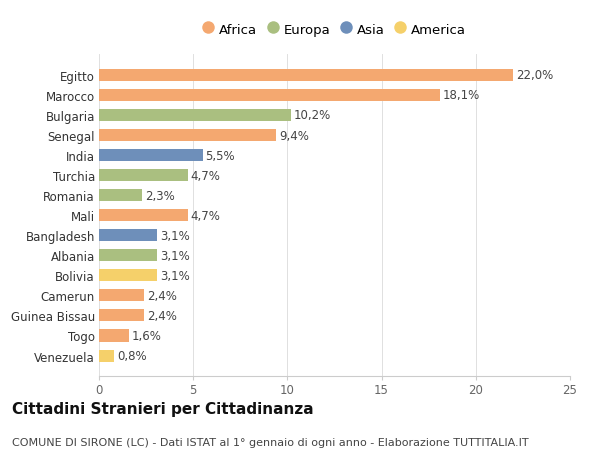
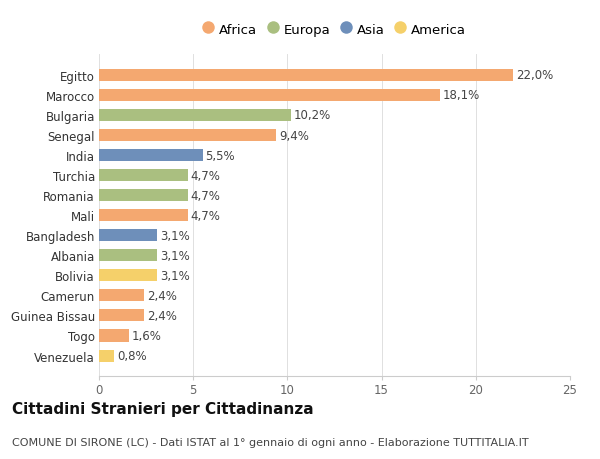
Romania: 2,3% -> 4,7%
